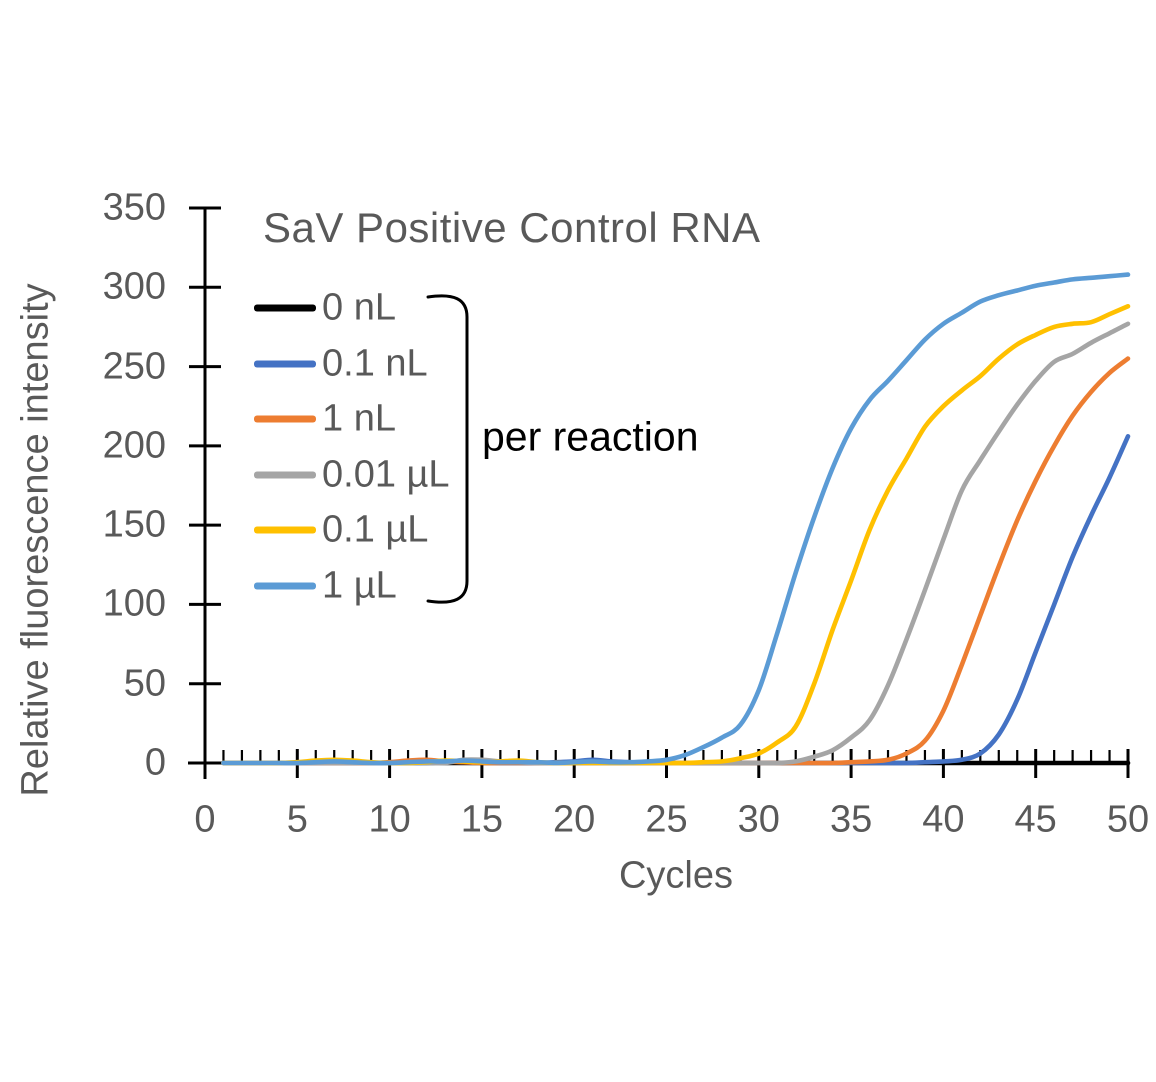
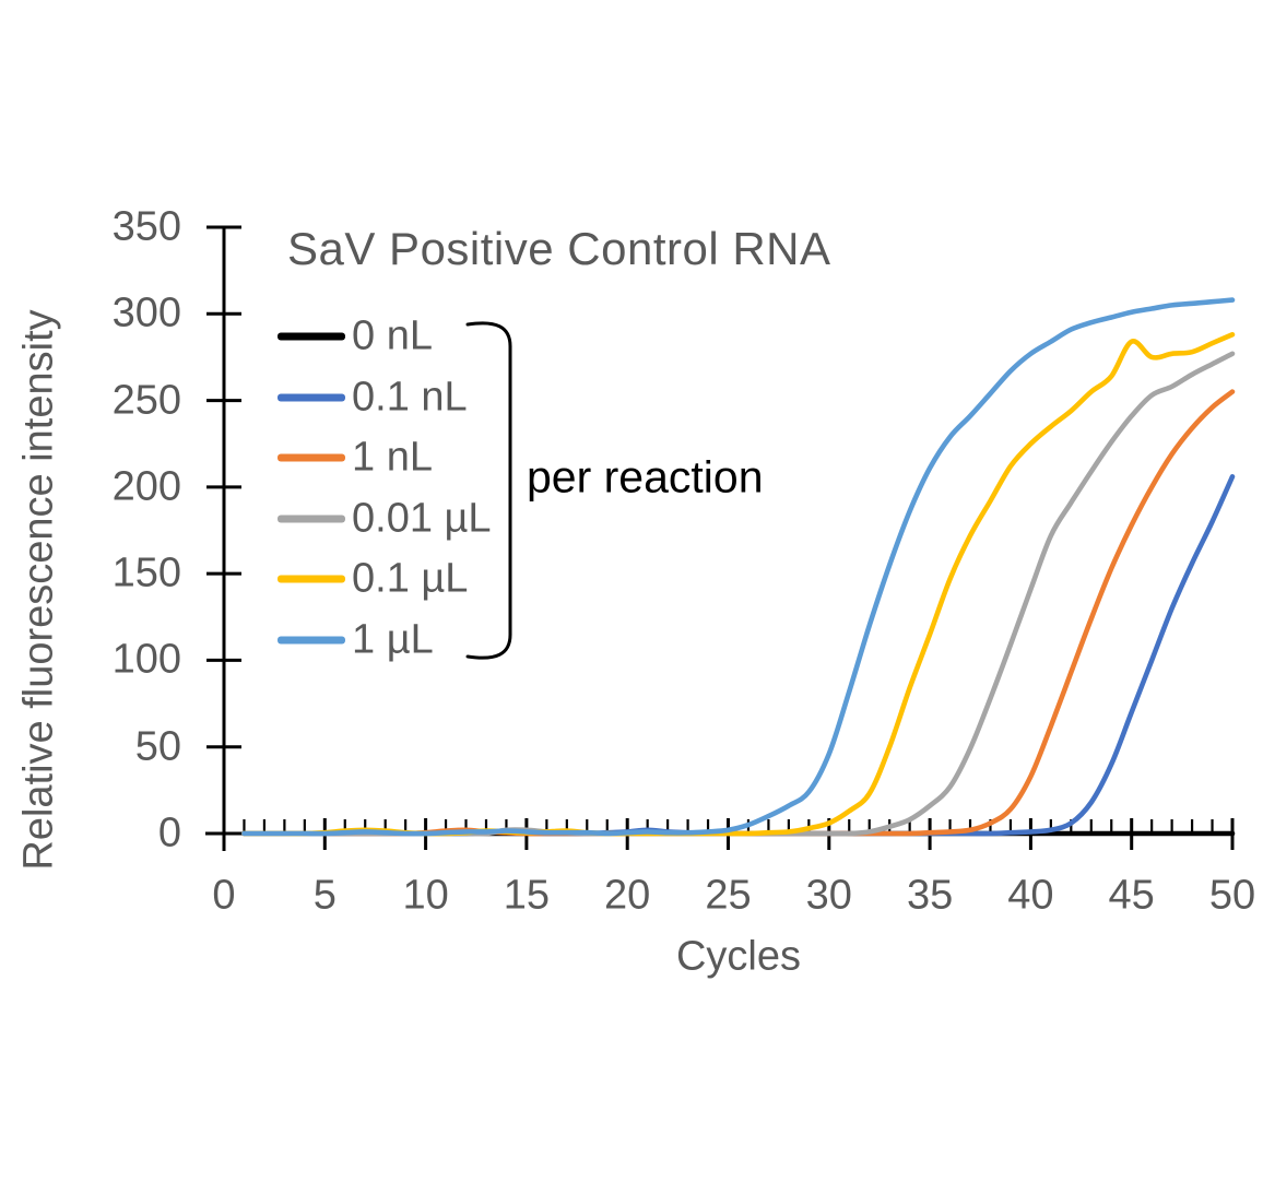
0.1 µL/45: 270 -> 284
